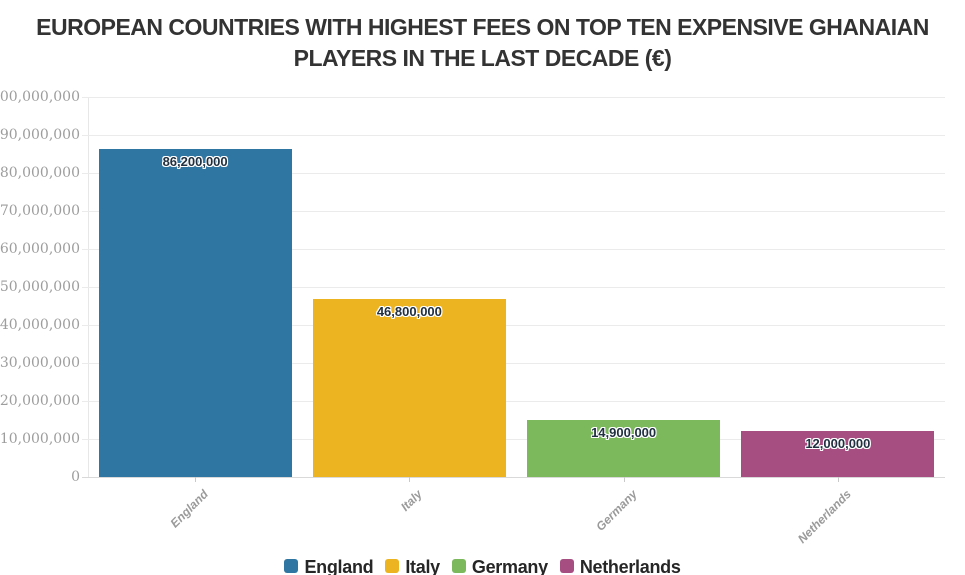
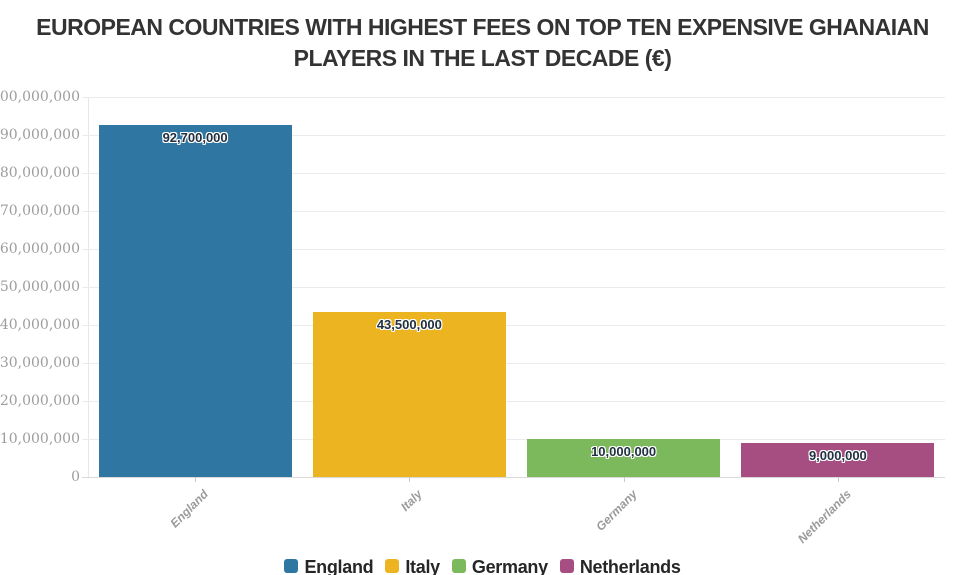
England: 86,200,000 -> 92,700,000
Italy: 46,800,000 -> 43,500,000
Germany: 14,900,000 -> 10,000,000
Netherlands: 12,000,000 -> 9,000,000
